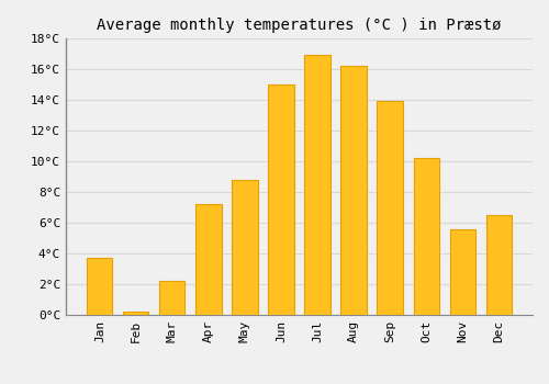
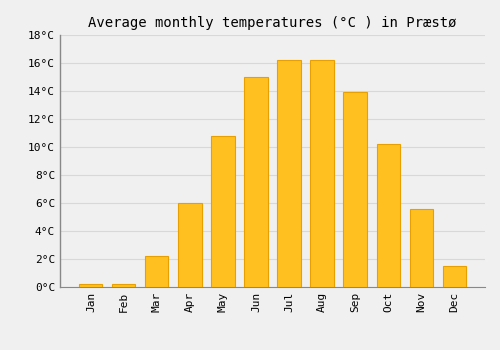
Jan: 3.7°C -> 0.2°C
Apr: 7.2°C -> 6.0°C
May: 8.8°C -> 10.8°C
Jul: 16.9°C -> 16.2°C
Dec: 6.5°C -> 1.5°C
